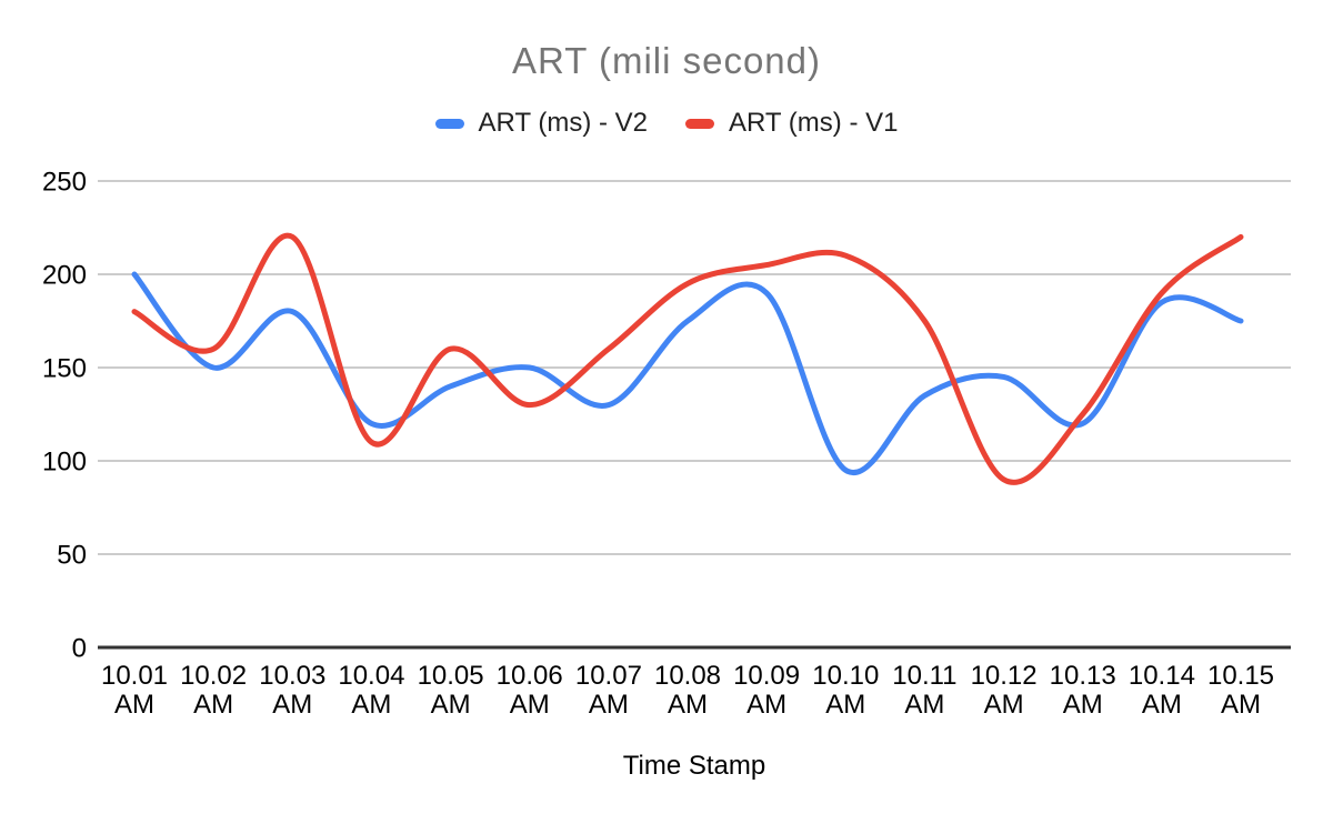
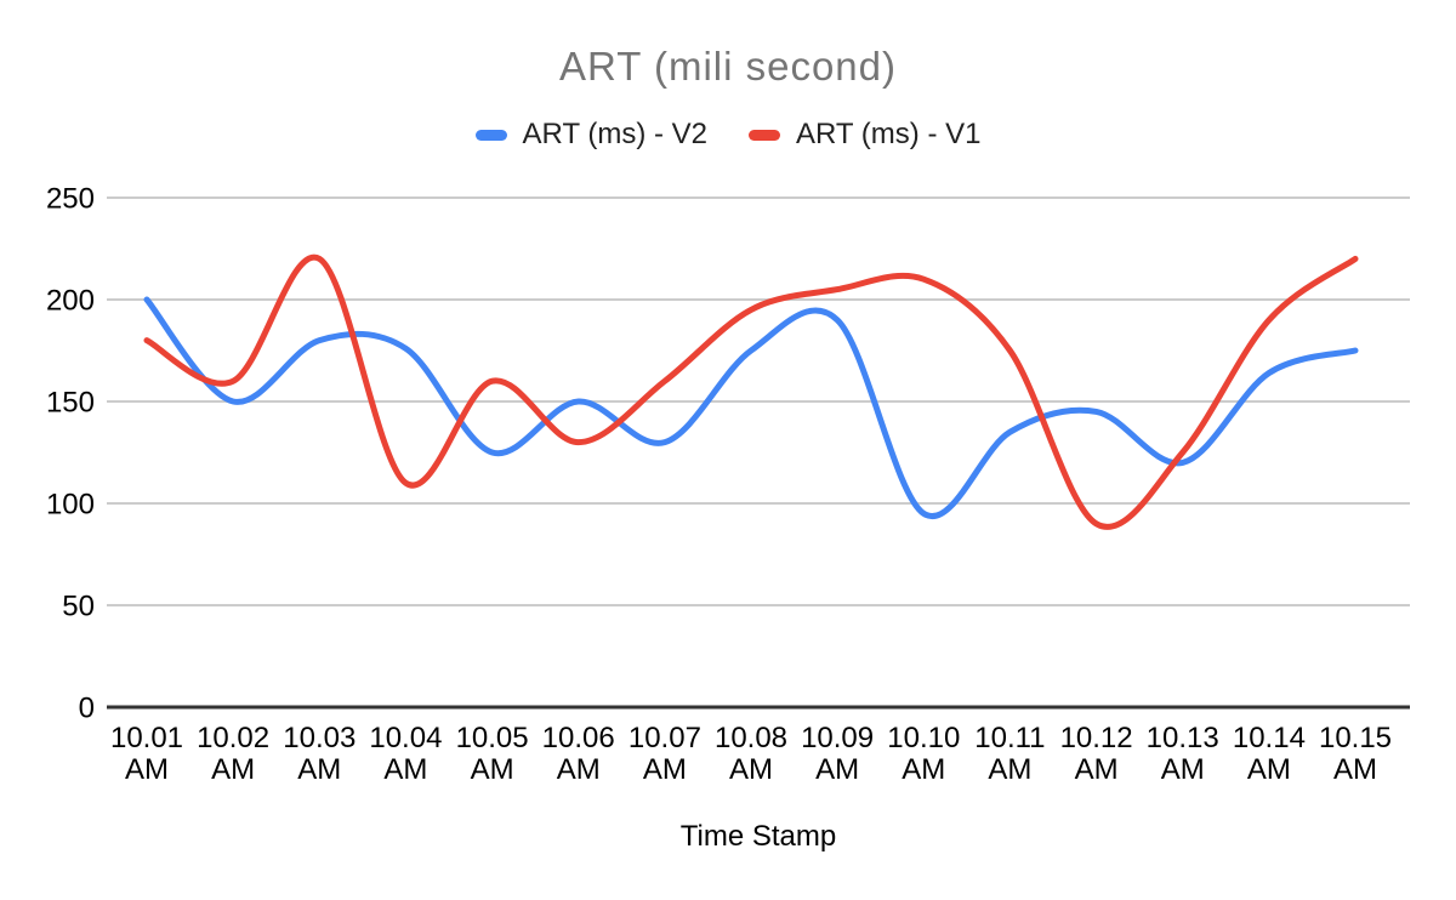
ART (ms) - V2/10.04 AM: 120 -> 176
ART (ms) - V2/10.05 AM: 140 -> 125
ART (ms) - V2/10.14 AM: 185 -> 164
